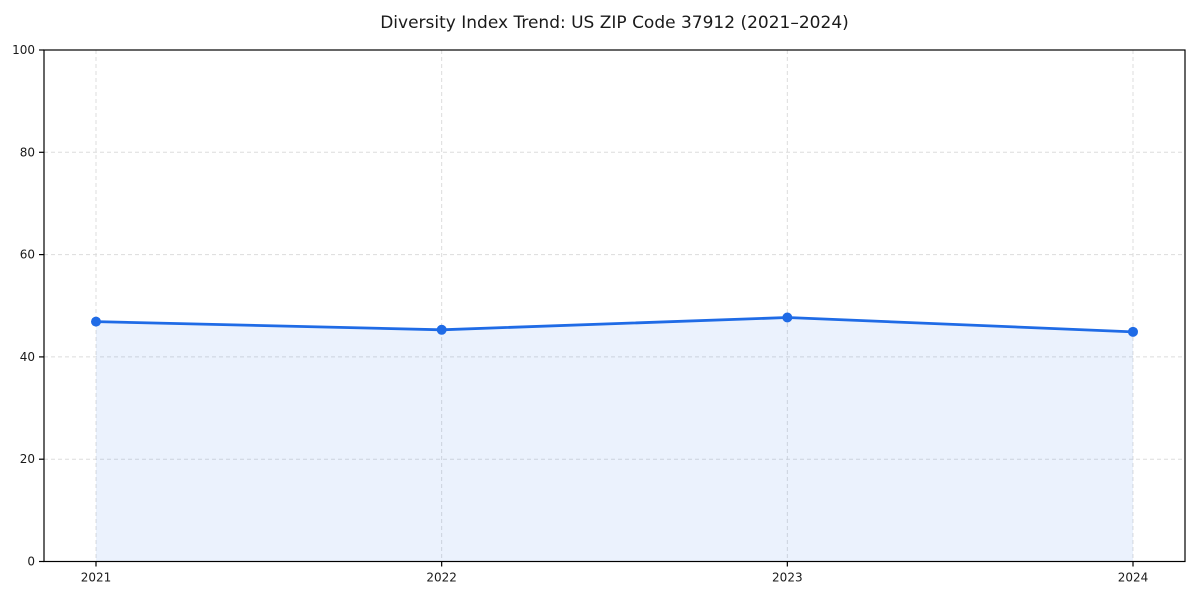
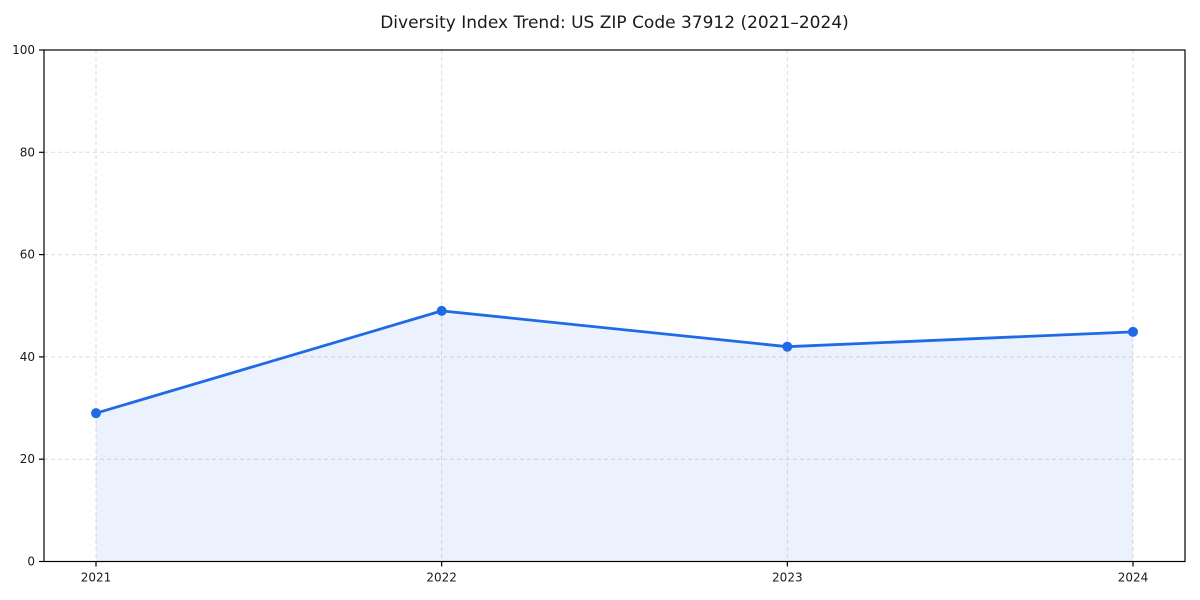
2021: 47 -> 29
2022: 45 -> 49
2023: 48 -> 42
